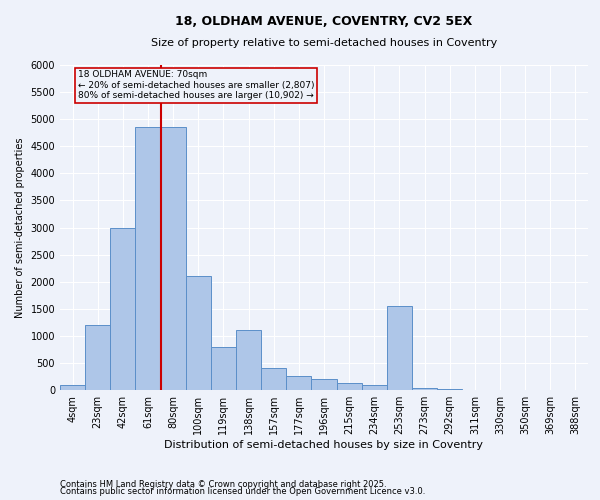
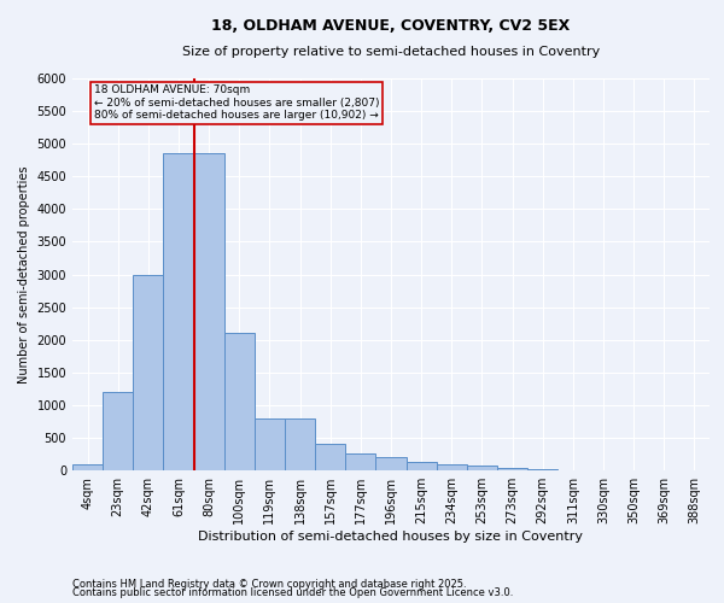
138sqm: 1100 -> 800
253sqm: 1560 -> 70
